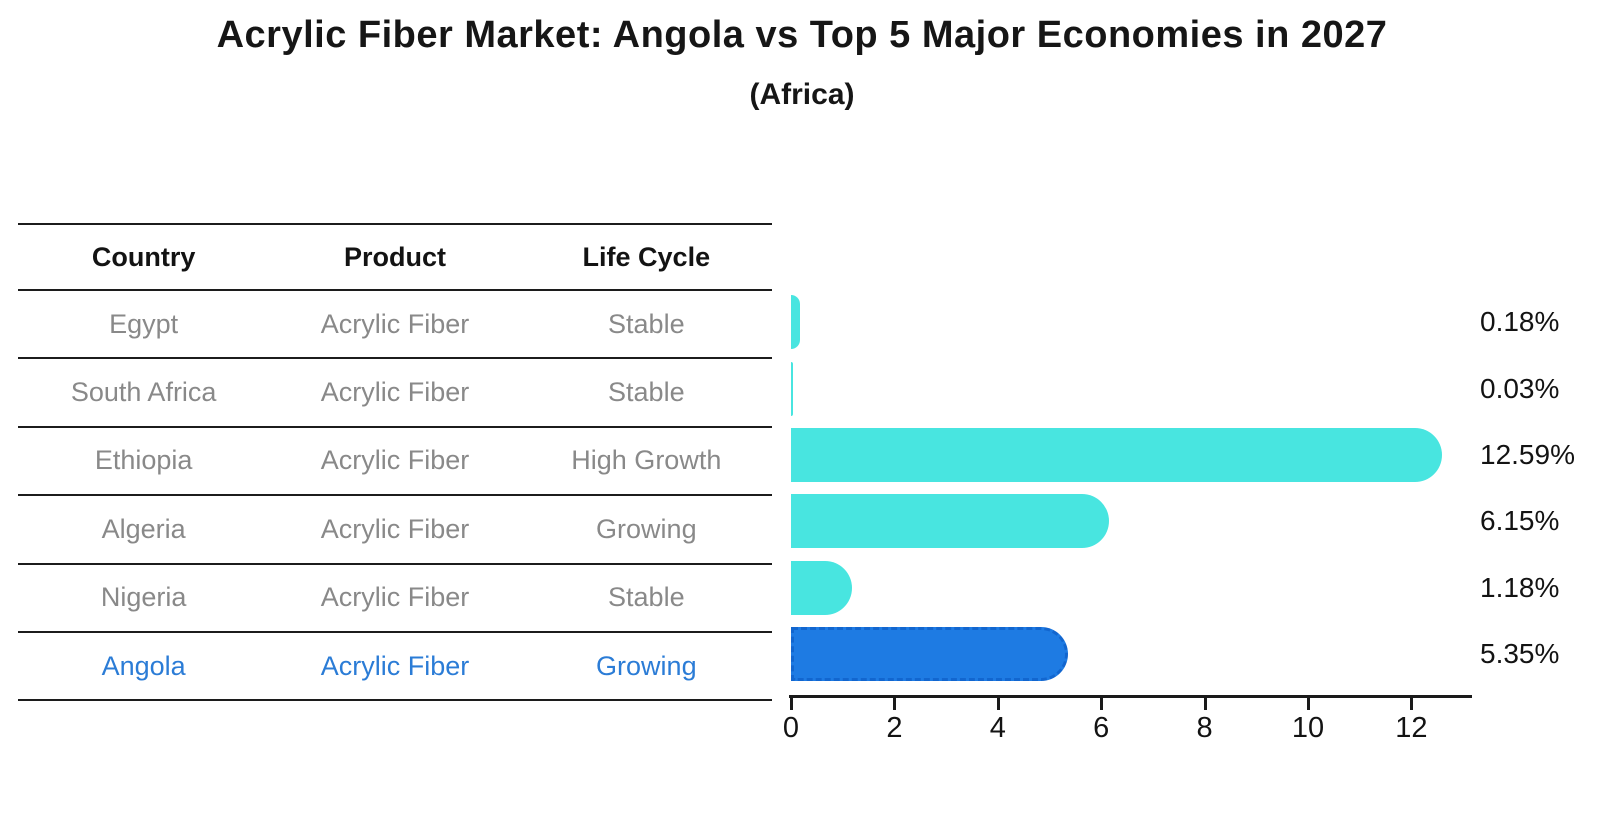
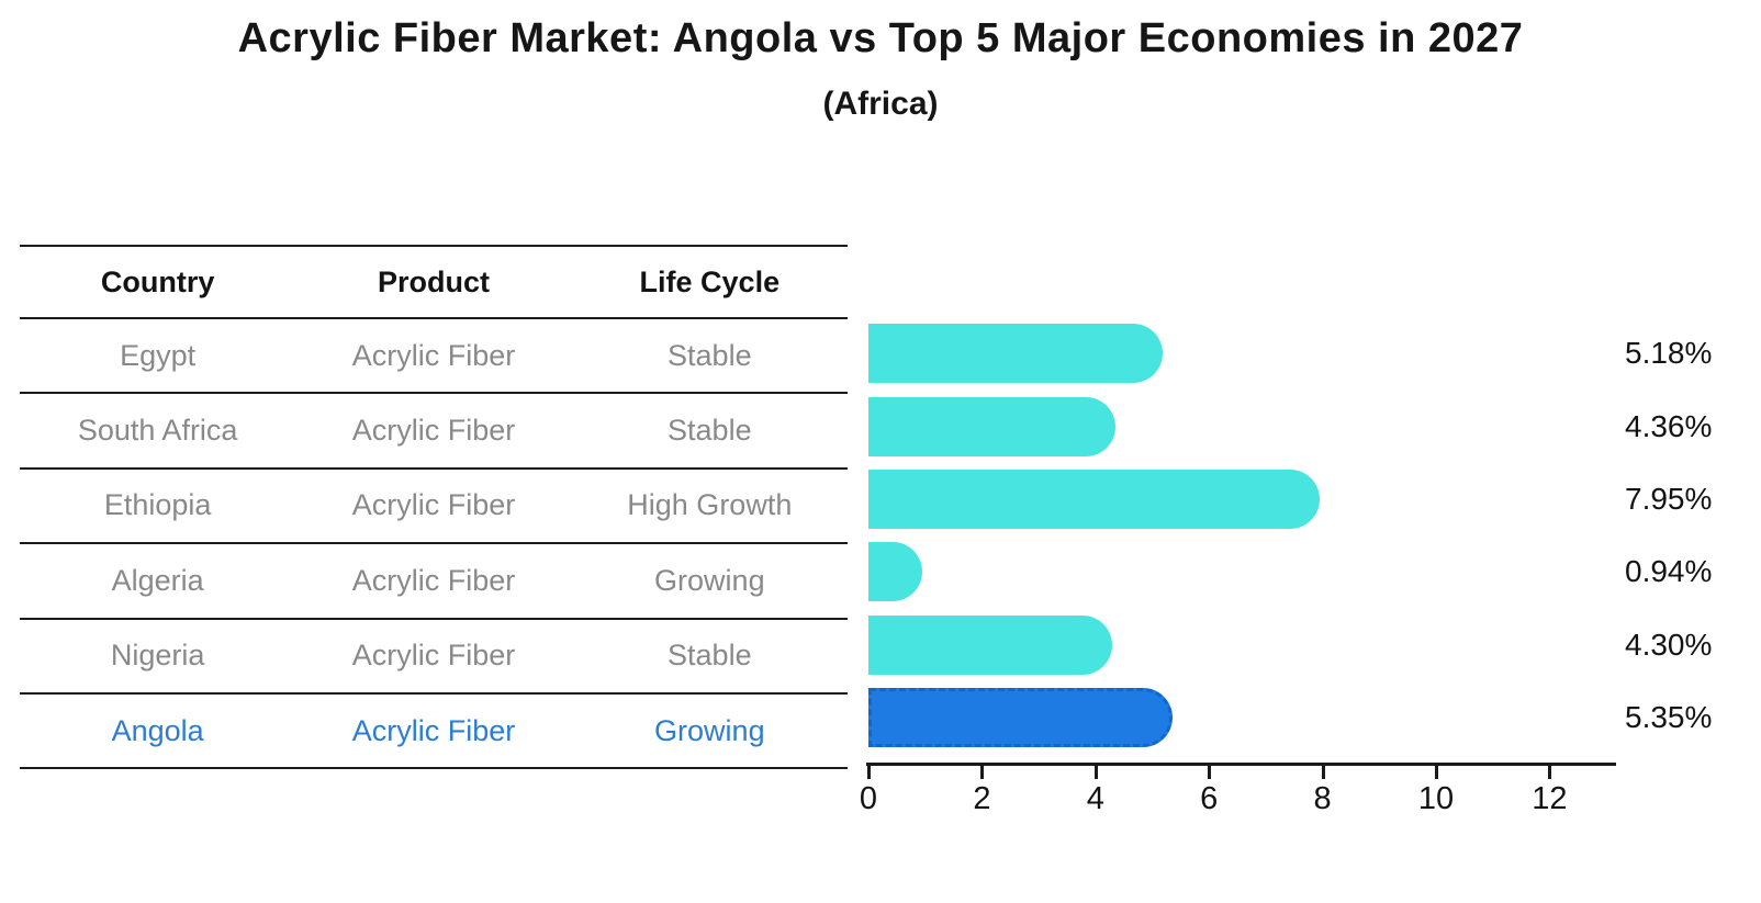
Egypt: 0.18% -> 5.18%
South Africa: 0.03% -> 4.36%
Ethiopia: 12.59% -> 7.95%
Algeria: 6.15% -> 0.94%
Nigeria: 1.18% -> 4.30%
